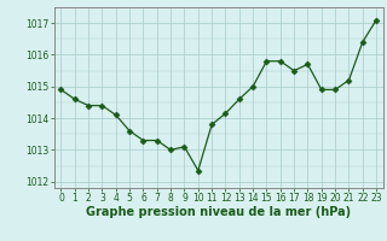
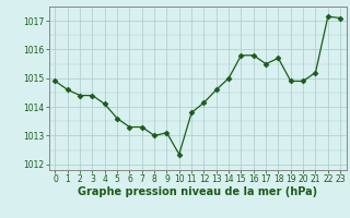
22: 1016.40 -> 1017.15
